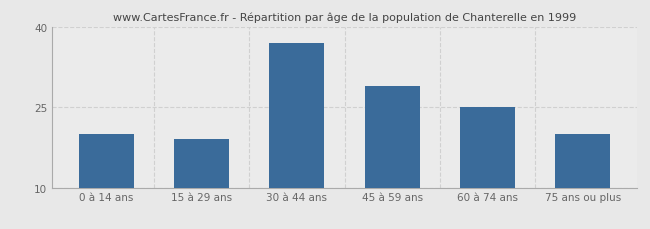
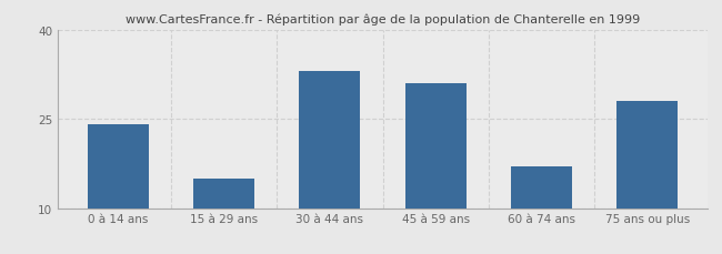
0 à 14 ans: 20 -> 24
15 à 29 ans: 19 -> 15
30 à 44 ans: 37 -> 33
45 à 59 ans: 29 -> 31
60 à 74 ans: 25 -> 17
75 ans ou plus: 20 -> 28
